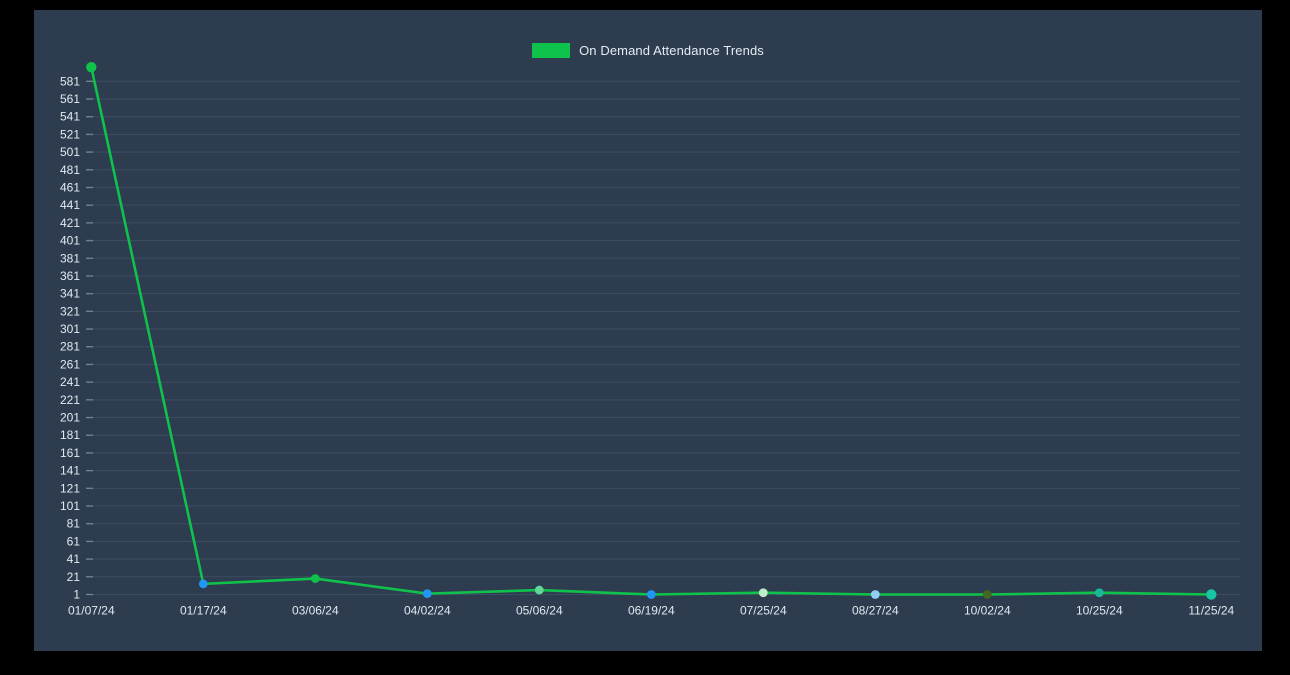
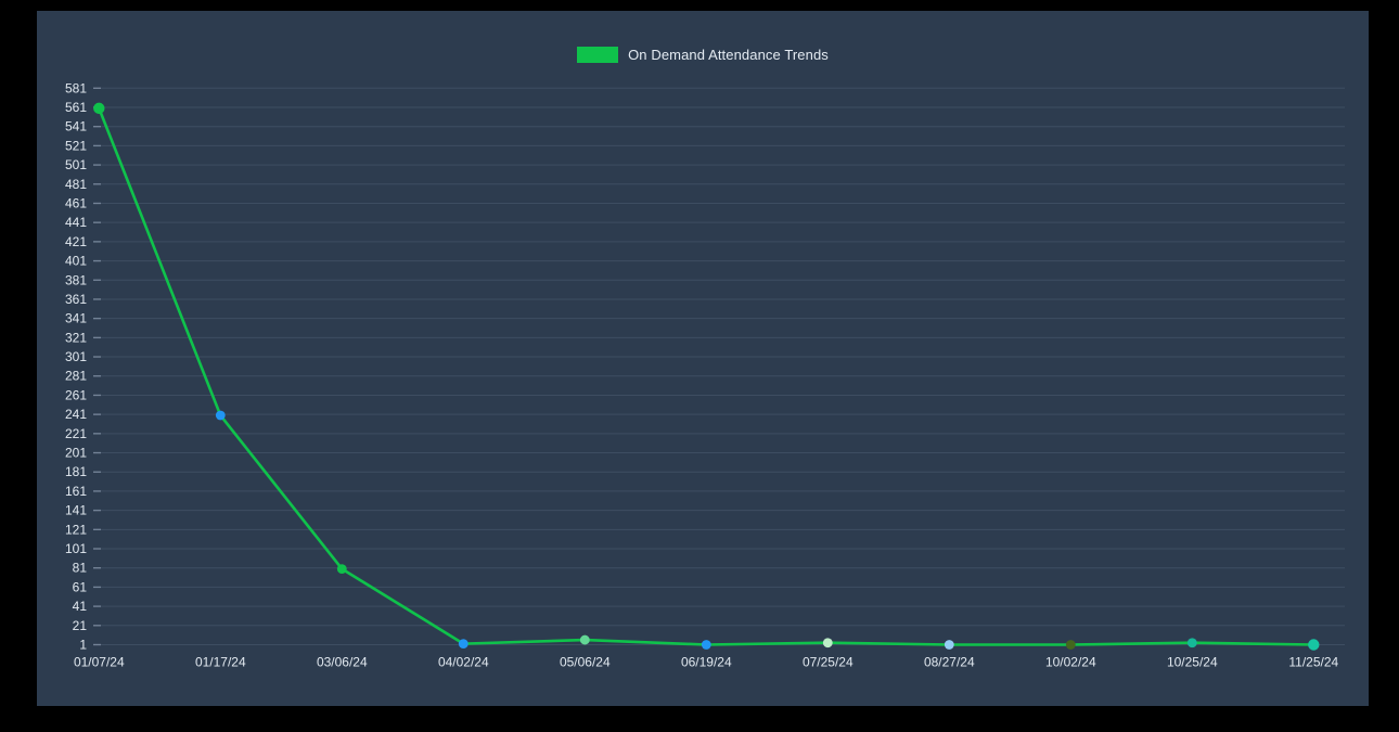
01/07/24: 600 -> 560
01/17/24: 10 -> 240
03/06/24: 20 -> 80
